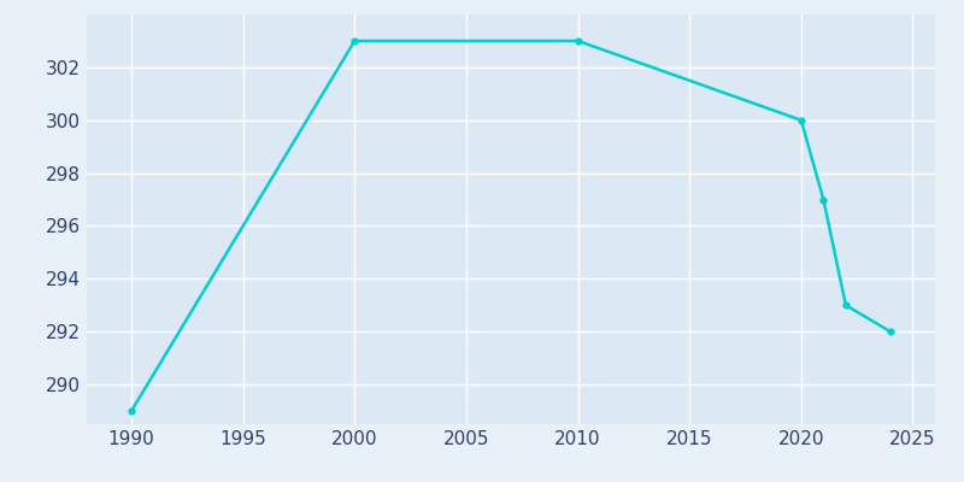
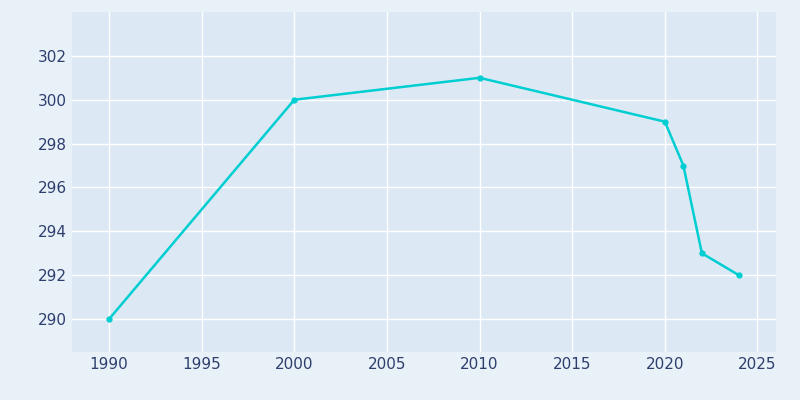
1990: 289 -> 290
2000: 303 -> 300
2010: 303 -> 301
2020: 300 -> 299
